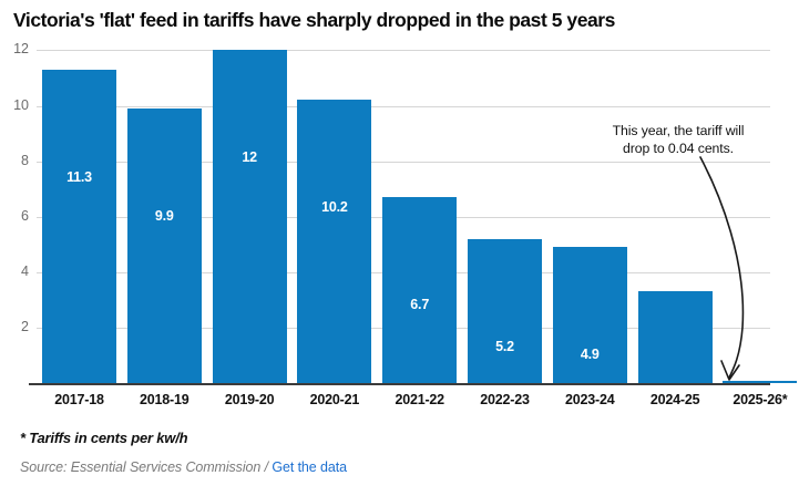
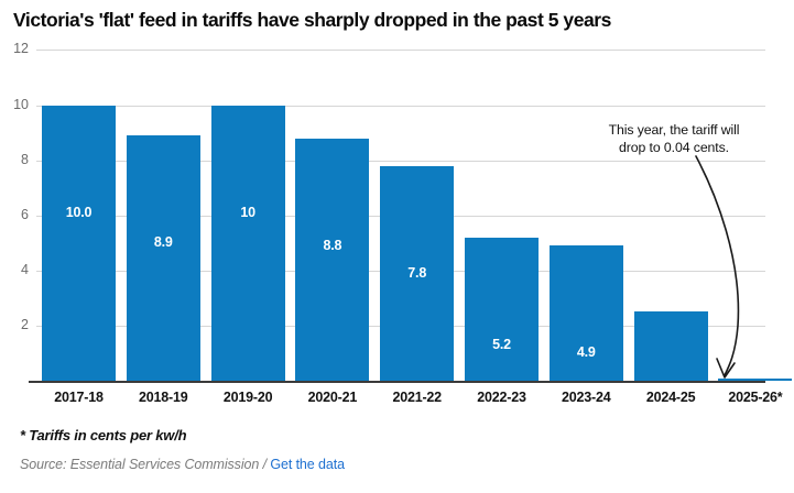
2017-18: 11.3 -> 10.0
2018-19: 9.9 -> 8.9
2019-20: 12 -> 10
2020-21: 10.2 -> 8.8
2021-22: 6.7 -> 7.8
2024-25: 3.3 -> 2.5
